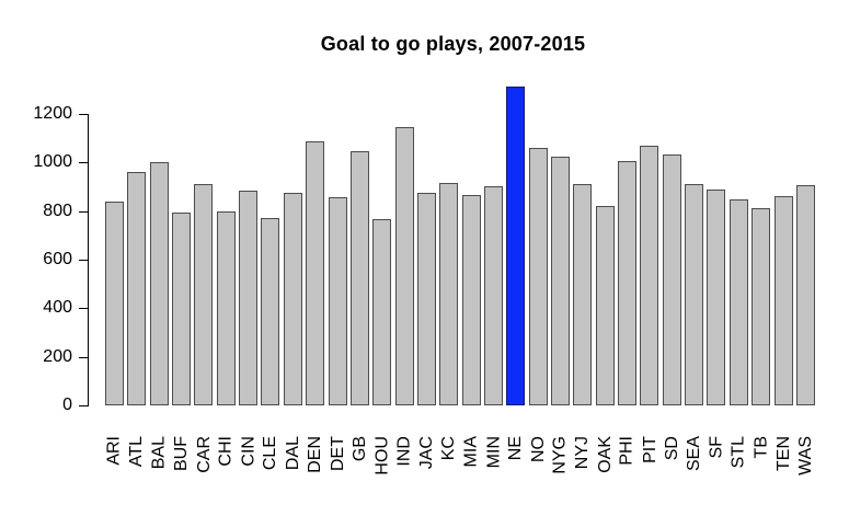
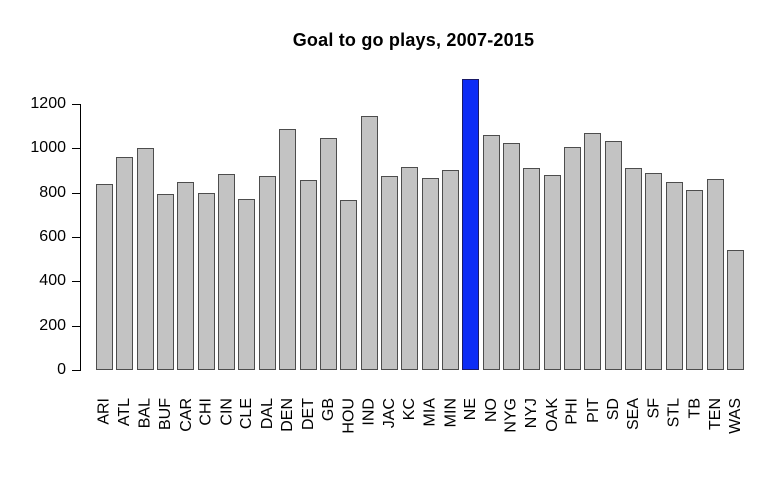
CAR: 910 -> 850
OAK: 820 -> 880
WAS: 900 -> 540
